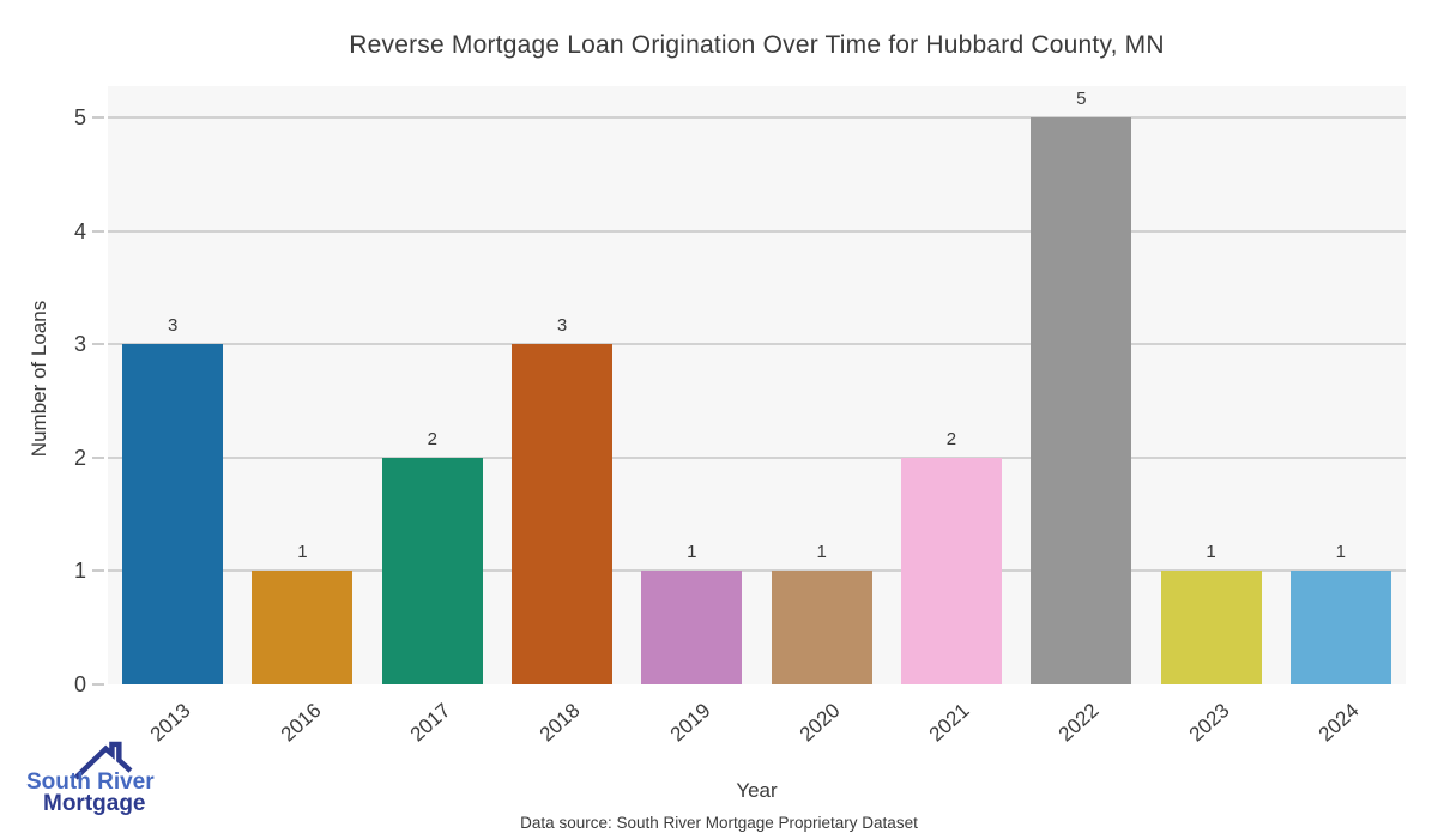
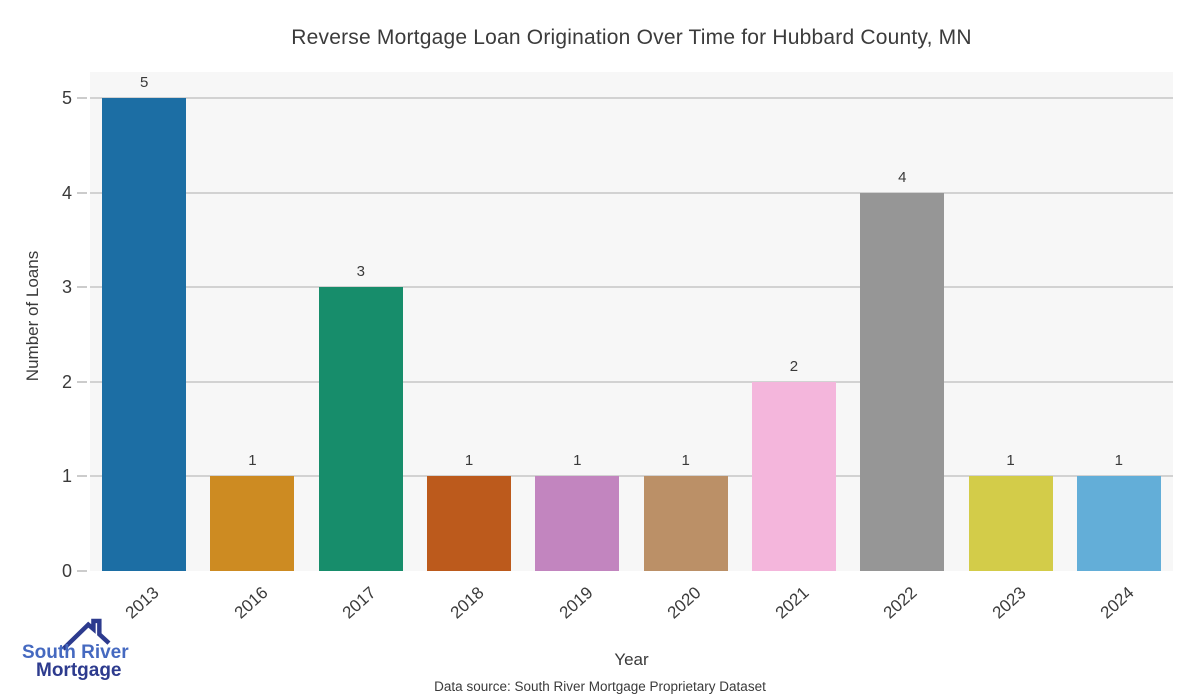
2013: 3 -> 5
2017: 2 -> 3
2018: 3 -> 1
2022: 5 -> 4
